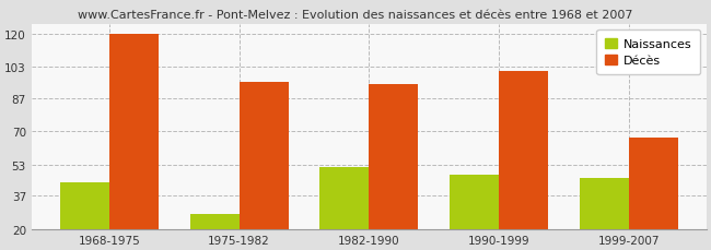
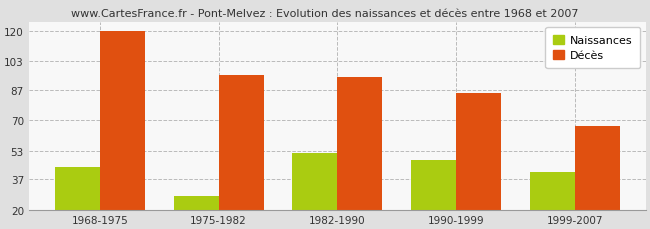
Décès/1990-1999: 101 -> 85
Naissances/1999-2007: 46 -> 41
